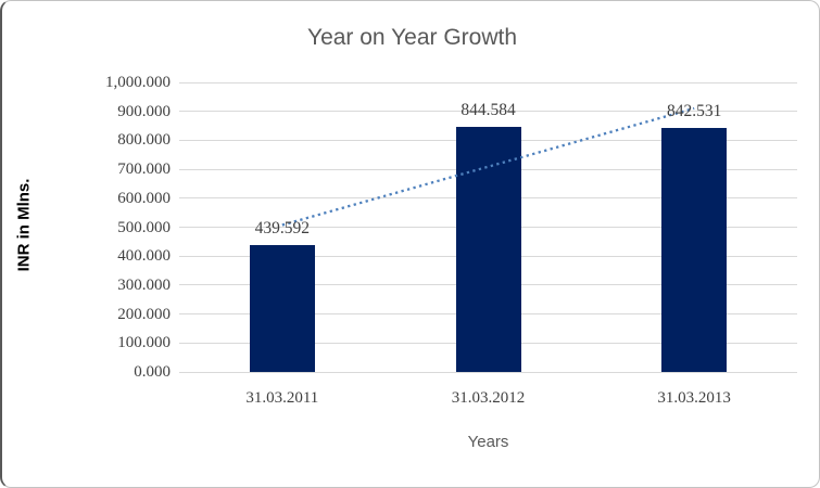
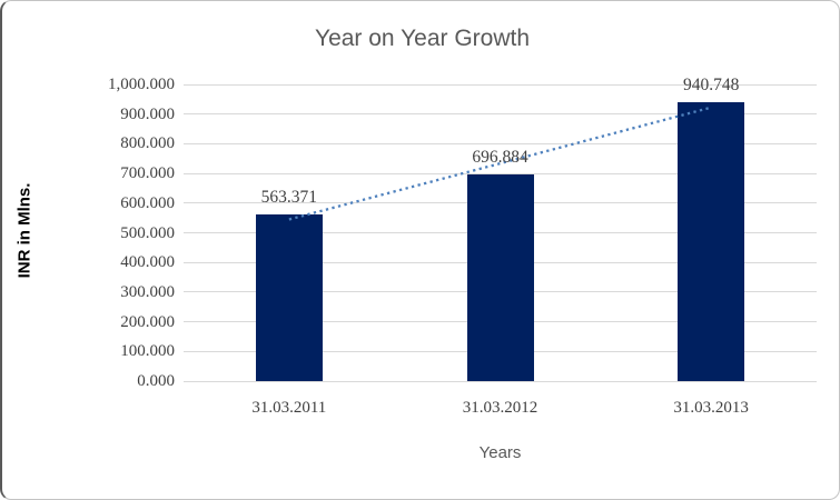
31.03.2011: 439.592 -> 563.371
31.03.2012: 844.584 -> 696.884
31.03.2013: 842.531 -> 940.748
